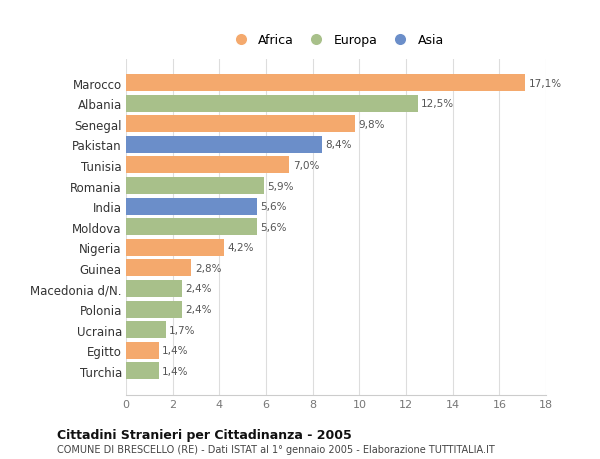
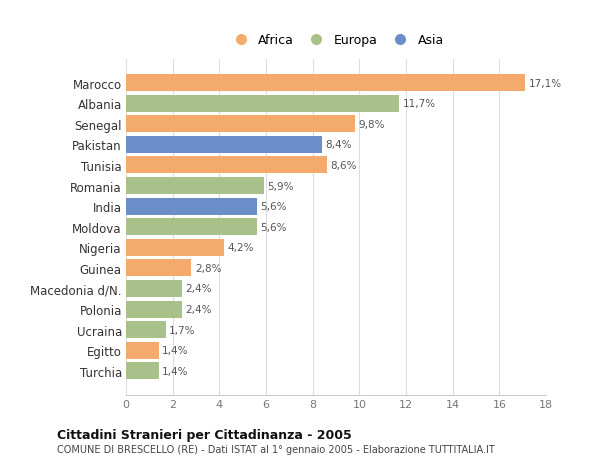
Albania: 12,5% -> 11,7%
Tunisia: 7,0% -> 8,6%
